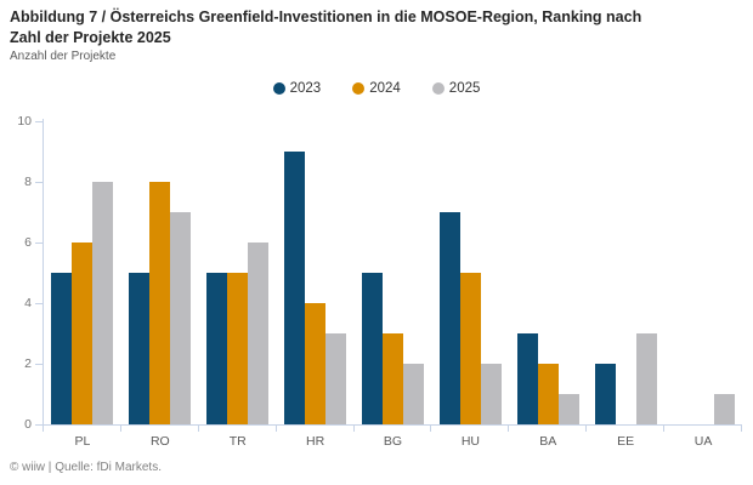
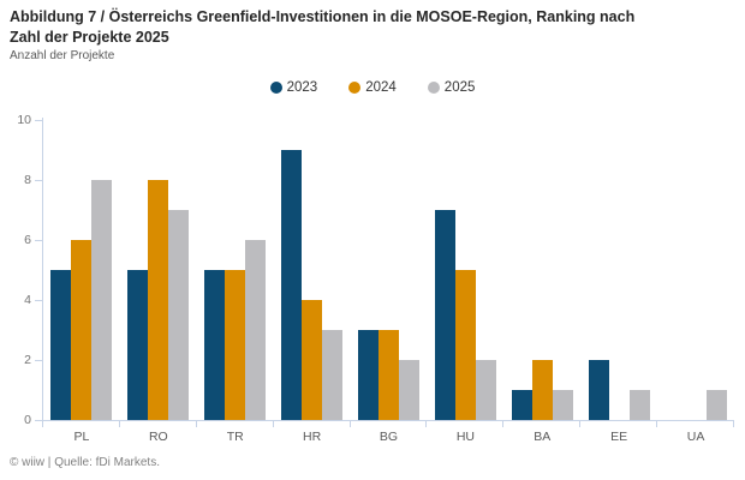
2023/BG: 5 -> 3
2023/BA: 3 -> 1
2025/EE: 3 -> 1
